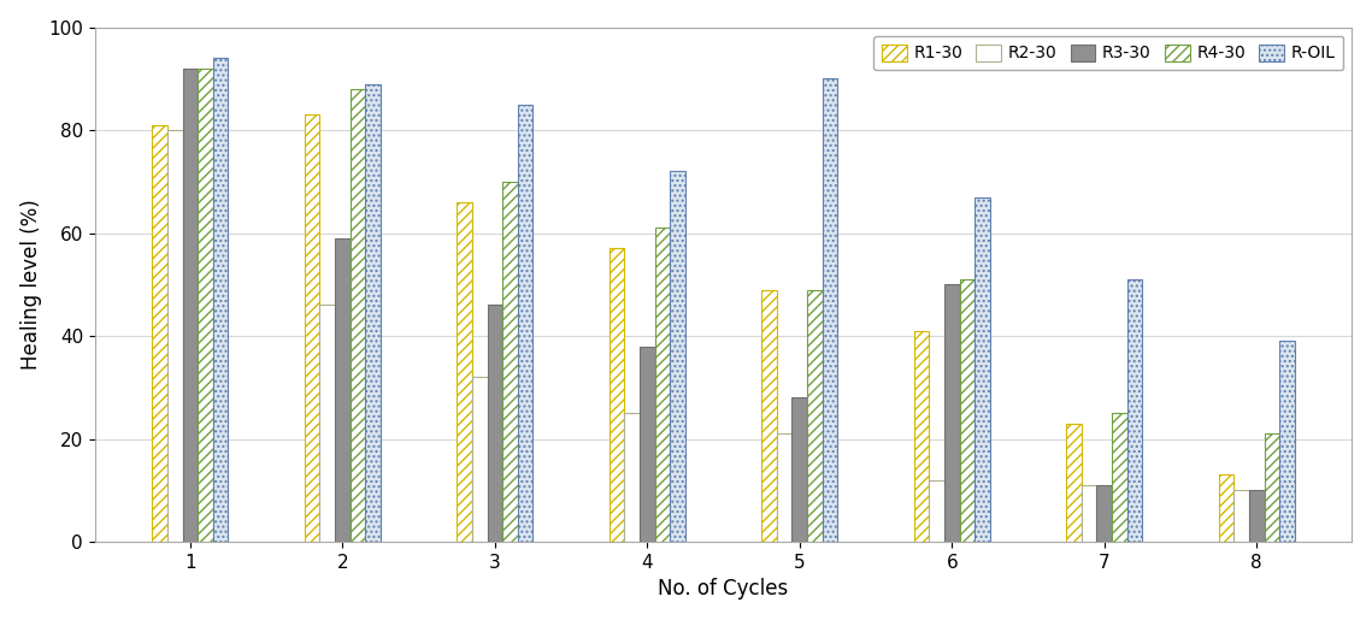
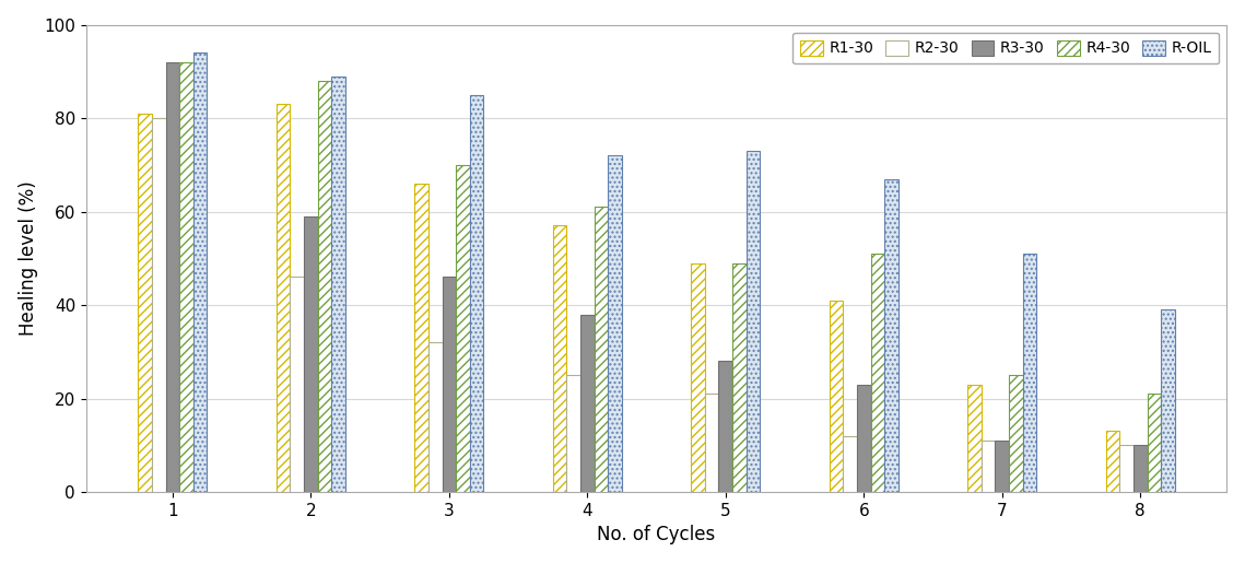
R-OIL/5: 90 -> 73
R3-30/6: 50 -> 23
